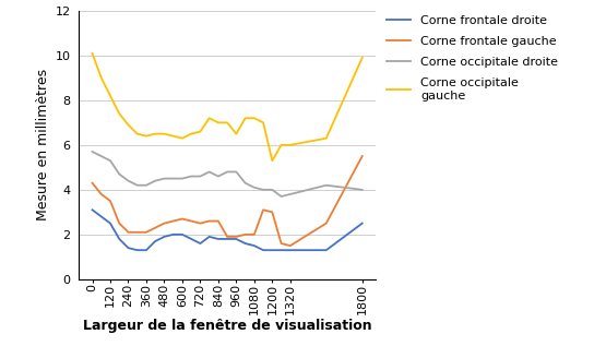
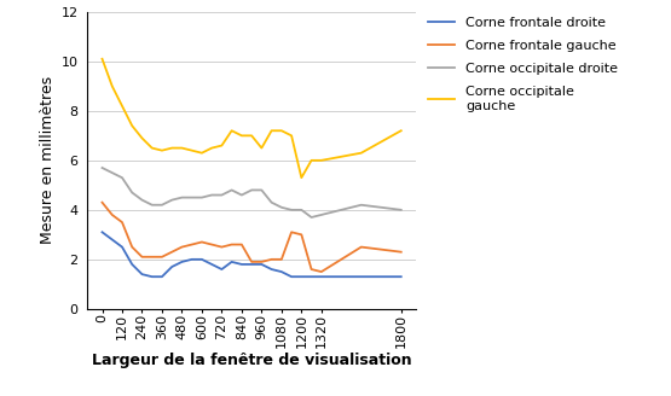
Corne frontale droite/1800: 2.5 -> 1.3
Corne frontale gauche/1800: 5.5 -> 2.3
Corne occipitale gauche/1800: 9.9 -> 7.2
